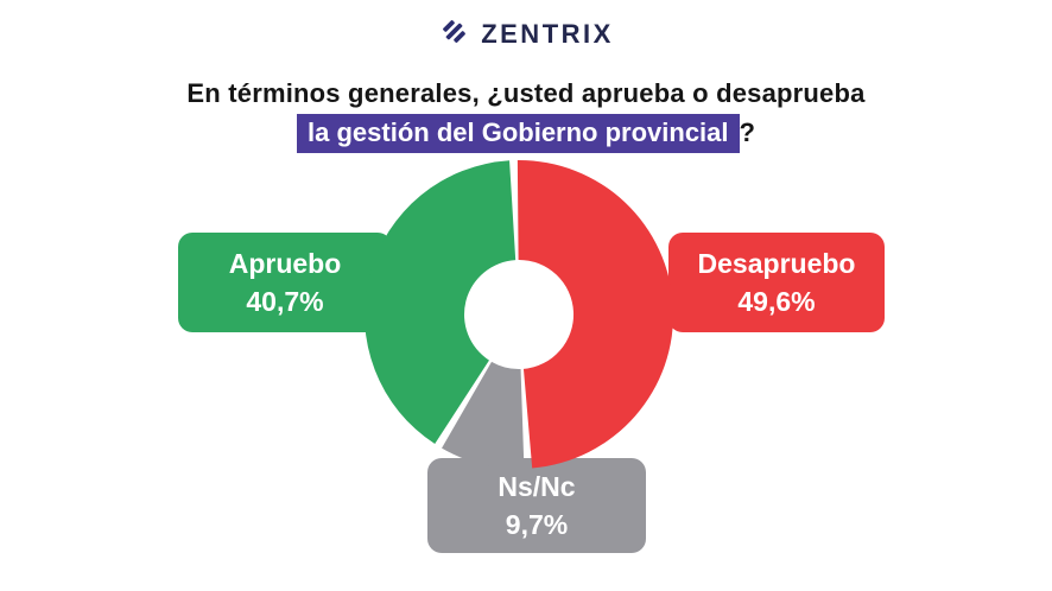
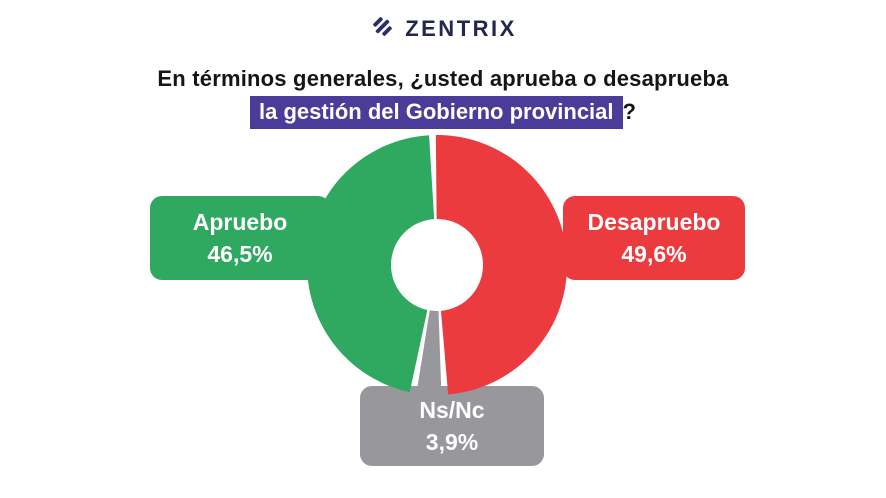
Ns/Nc: 9,7% -> 3,9%
Apruebo: 40,7% -> 46,5%
